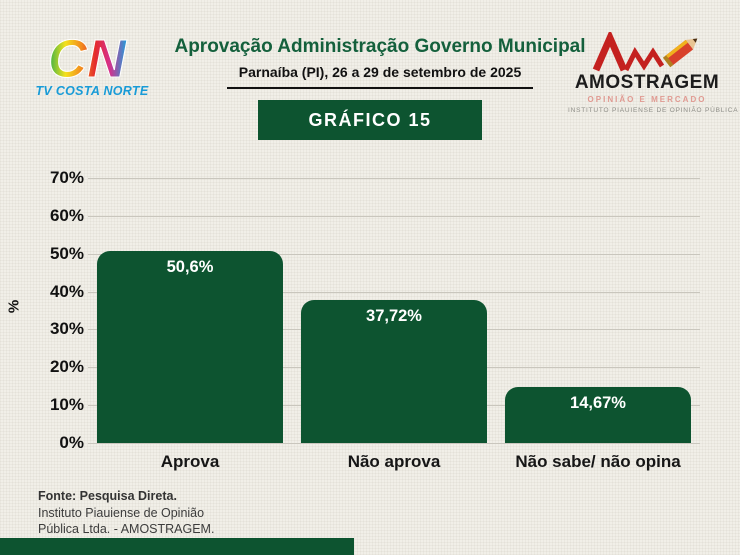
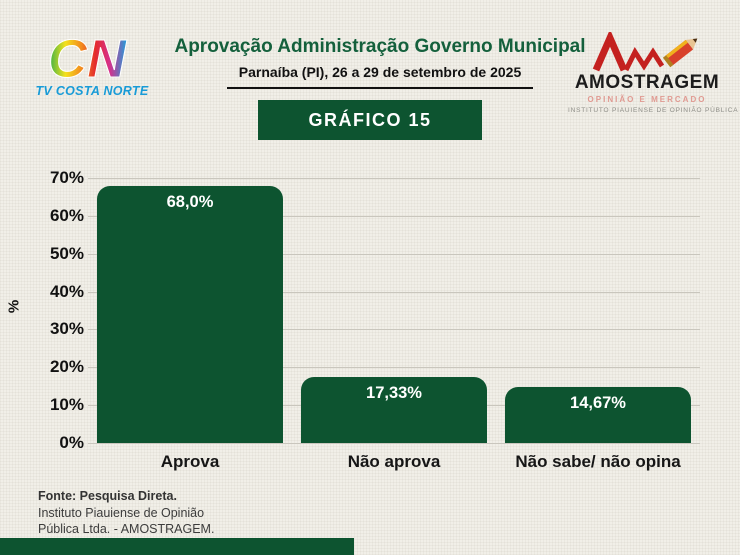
Aprova: 50,6% -> 68,0%
Não aprova: 37,72% -> 17,33%
